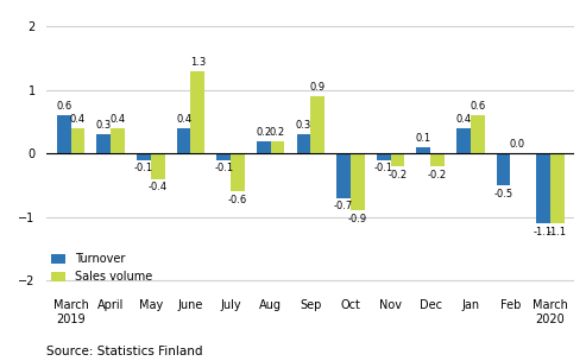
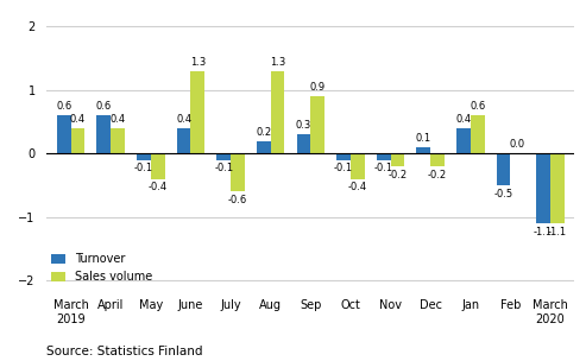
Turnover/April: 0.3 -> 0.6
Sales volume/Aug: 0.2 -> 1.3
Turnover/Oct: -0.7 -> -0.1
Sales volume/Oct: -0.9 -> -0.4
